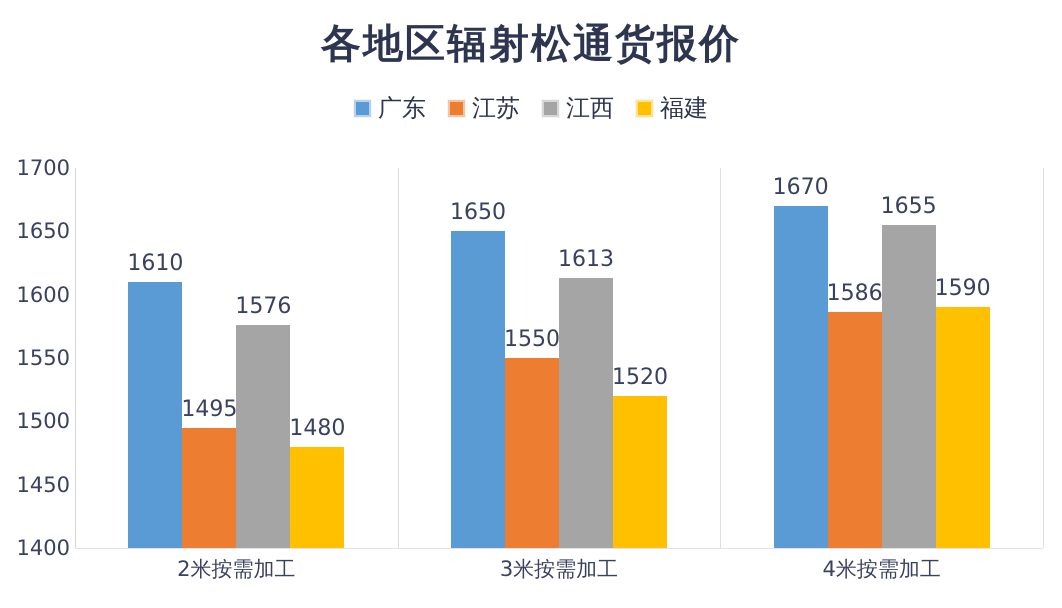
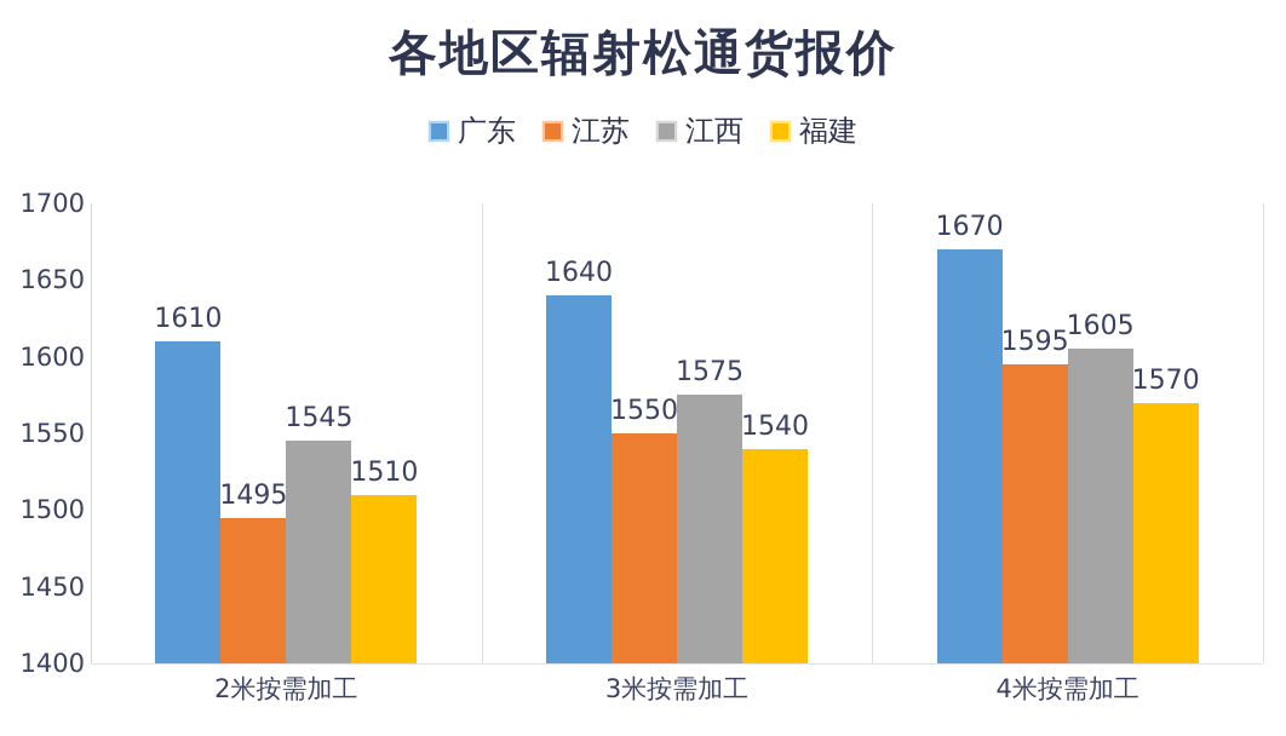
江西/2米按需加工: 1576 -> 1545
福建/2米按需加工: 1480 -> 1510
广东/3米按需加工: 1650 -> 1640
江西/3米按需加工: 1613 -> 1575
福建/3米按需加工: 1520 -> 1540
江苏/4米按需加工: 1586 -> 1595
江西/4米按需加工: 1655 -> 1605
福建/4米按需加工: 1590 -> 1570
